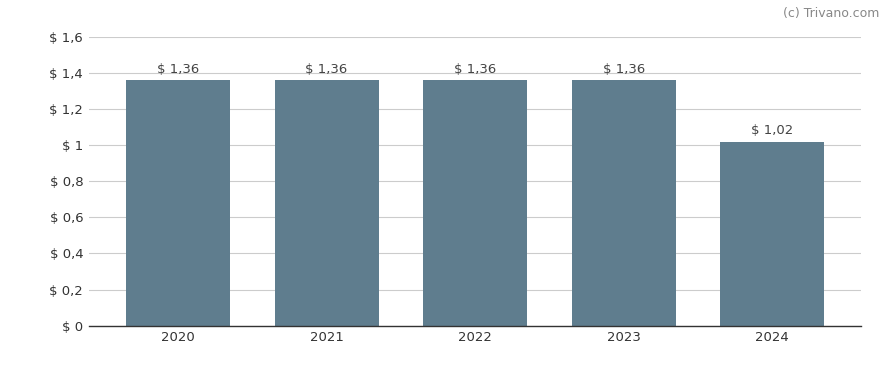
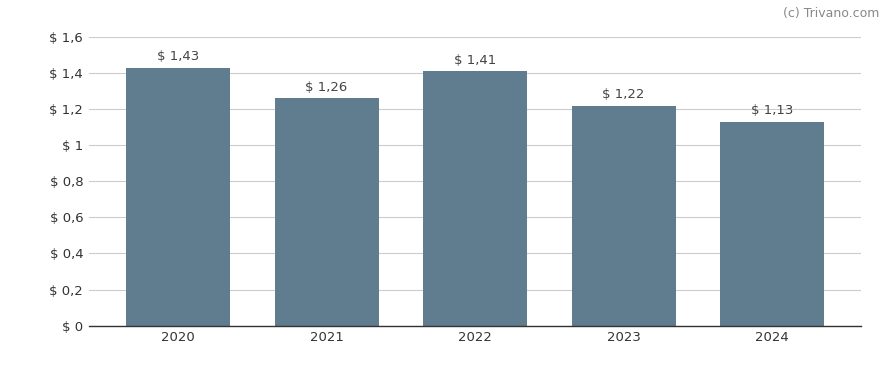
2020: 1,36 -> 1,43
2021: 1,36 -> 1,26
2022: 1,36 -> 1,41
2023: 1,36 -> 1,22
2024: 1,02 -> 1,13
